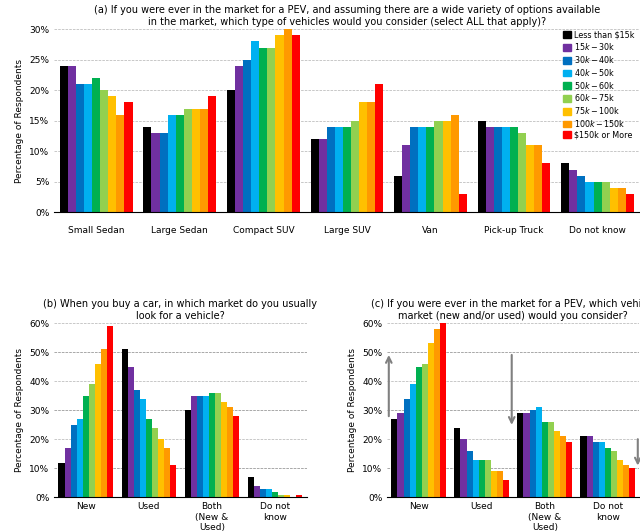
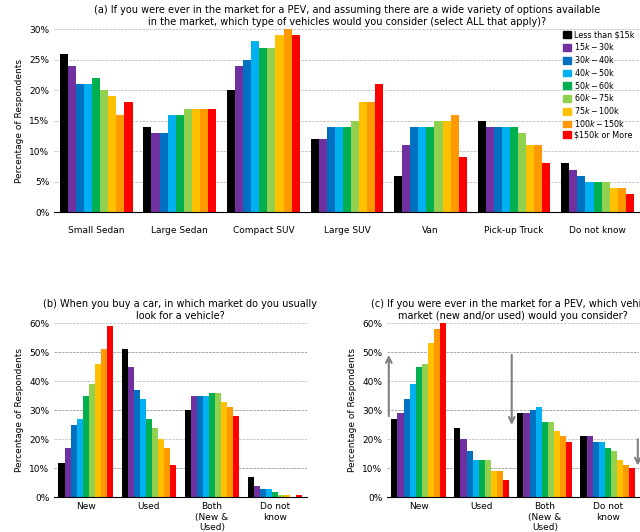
Less than $15k/Small Sedan: 24% -> 26%
$150k or More/Large Sedan: 19% -> 17%
$150k or More/Van: 3% -> 9%
